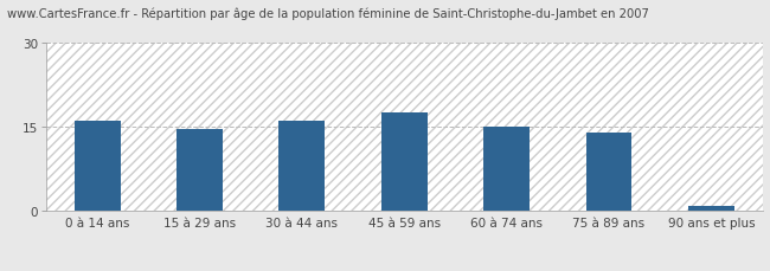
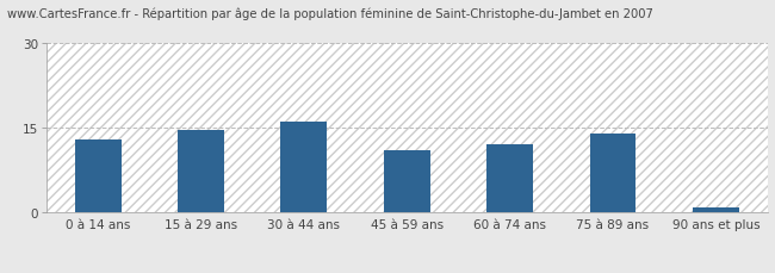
0 à 14 ans: 16.0 -> 13.0
45 à 59 ans: 17.5 -> 11.0
60 à 74 ans: 15.0 -> 12.0
